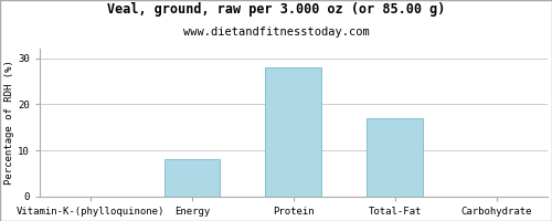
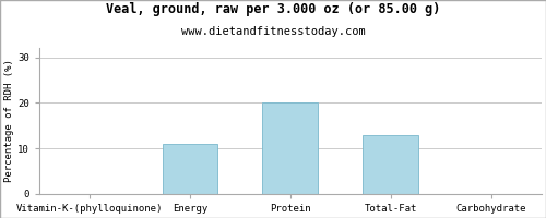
Energy: 8 -> 11
Protein: 28 -> 20
Total-Fat: 17 -> 13
